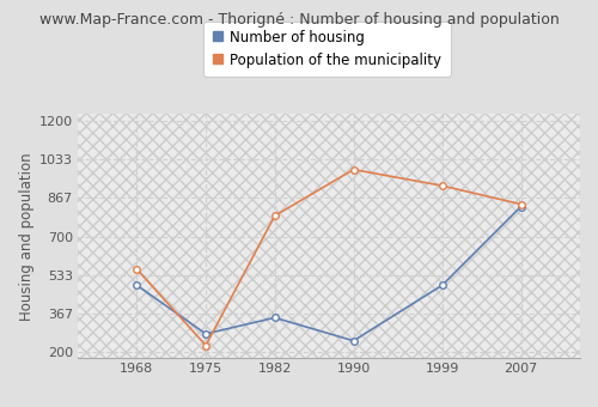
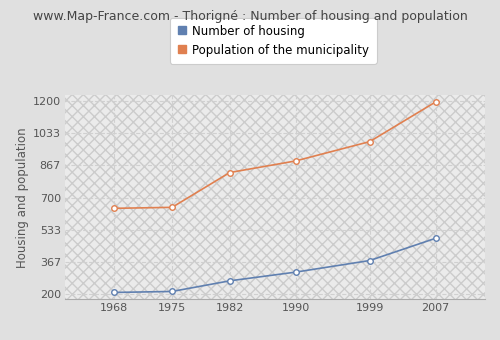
Number of housing/1968: 490 -> 210
Population of the municipality/1968: 560 -> 640
Number of housing/1975: 280 -> 220
Population of the municipality/1975: 230 -> 650
Number of housing/1982: 350 -> 270
Population of the municipality/1982: 790 -> 830
Number of housing/1990: 250 -> 320
Population of the municipality/1990: 990 -> 890
Number of housing/1999: 490 -> 380
Population of the municipality/1999: 920 -> 990
Number of housing/2007: 830 -> 490
Population of the municipality/2007: 840 -> 1200
